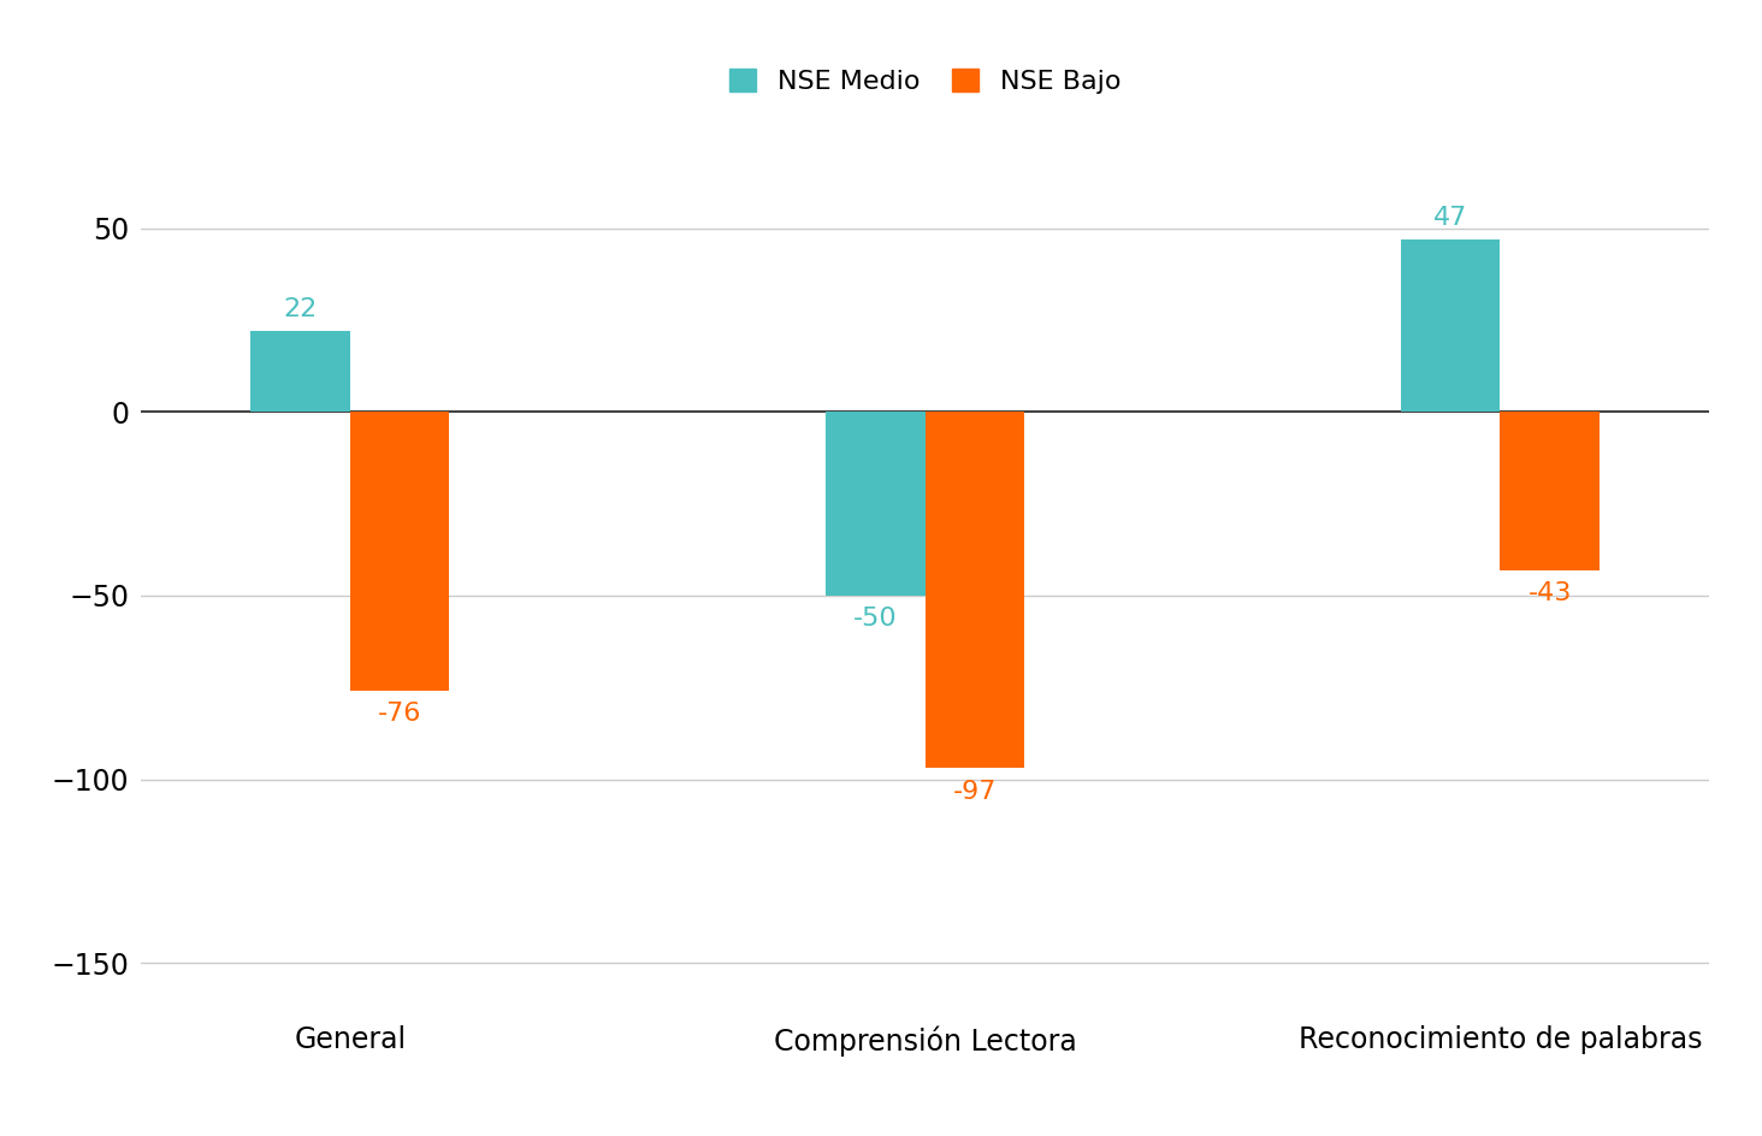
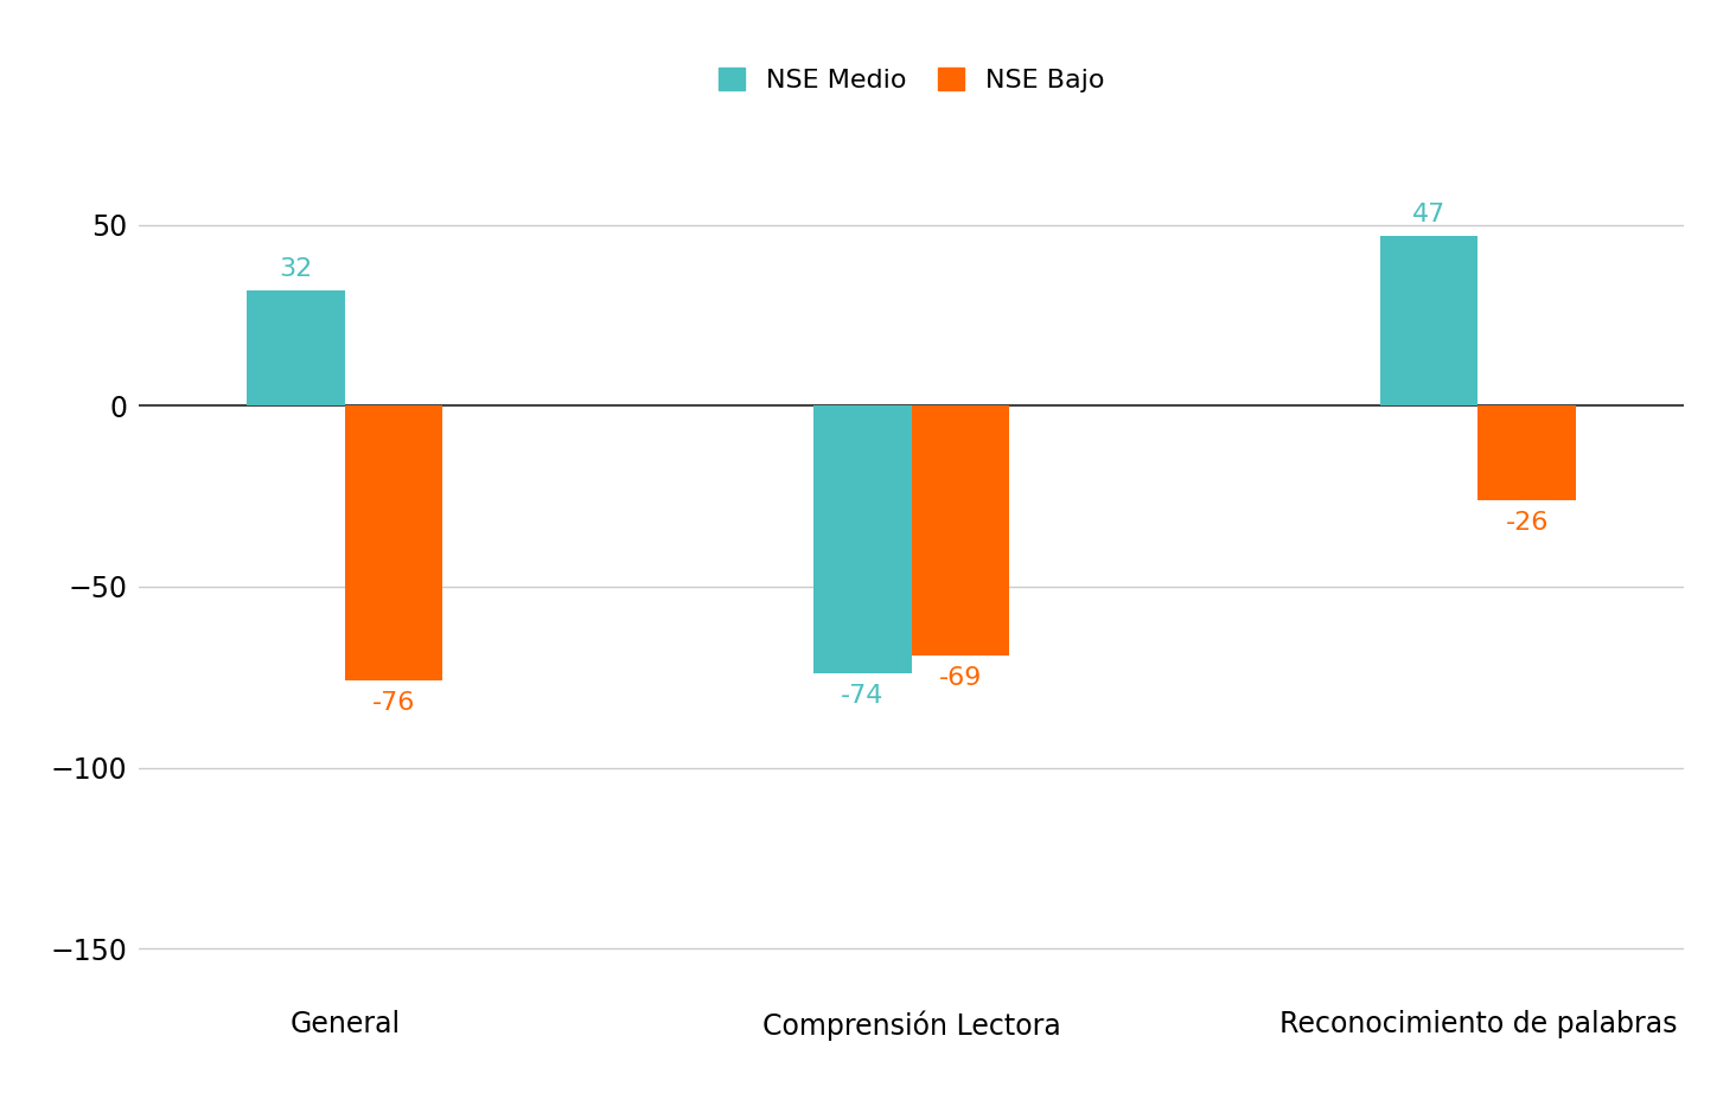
NSE Medio/General: 22 -> 32
NSE Medio/Comprensión Lectora: -50 -> -74
NSE Bajo/Comprensión Lectora: -97 -> -69
NSE Bajo/Reconocimiento de palabras: -43 -> -26
